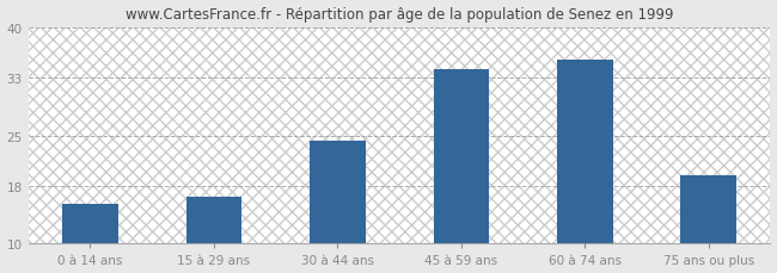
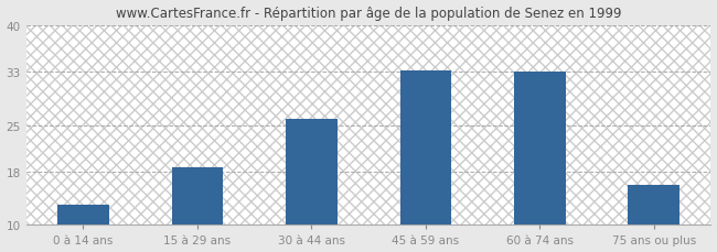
0 à 14 ans: 15.5 -> 13.0
15 à 29 ans: 16.5 -> 18.6
30 à 44 ans: 24.3 -> 26.0
45 à 59 ans: 34.2 -> 33.2
60 à 74 ans: 35.5 -> 33.0
75 ans ou plus: 19.5 -> 16.0
